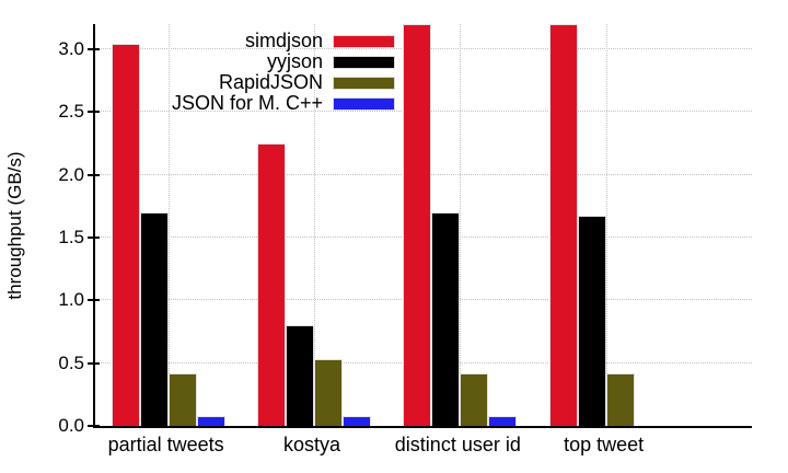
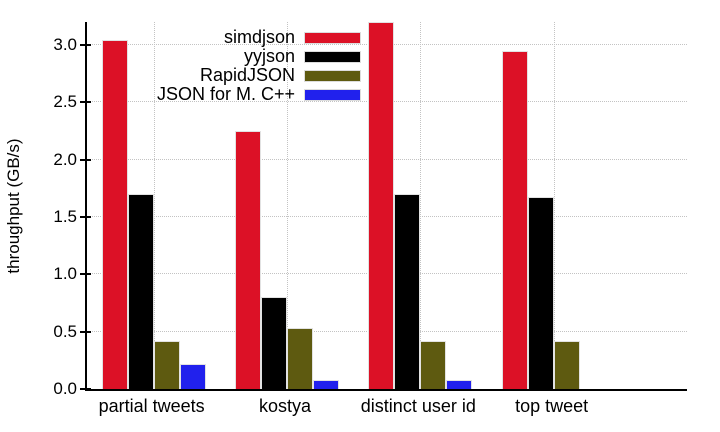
JSON for M. C++/partial tweets: 0.08 -> 0.22
simdjson/top tweet: 3.20 -> 2.95
